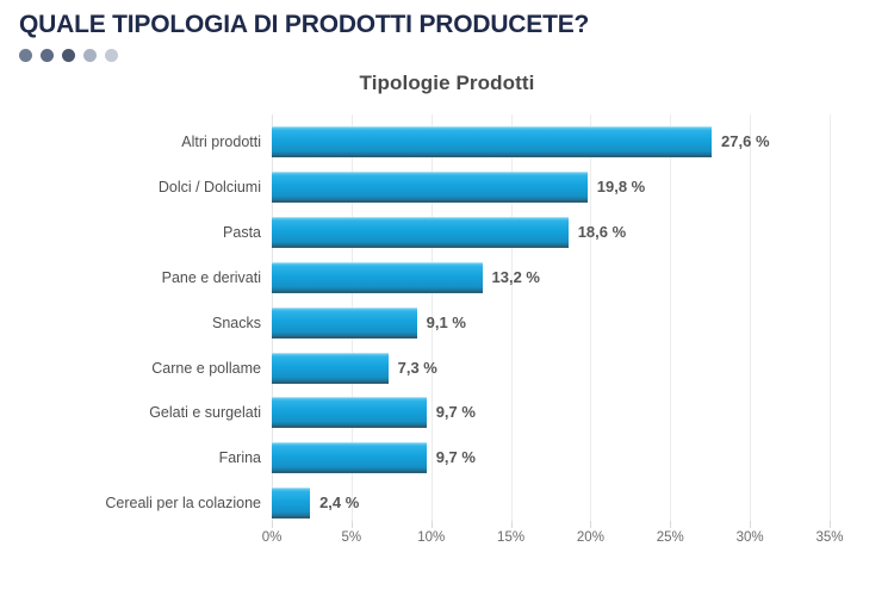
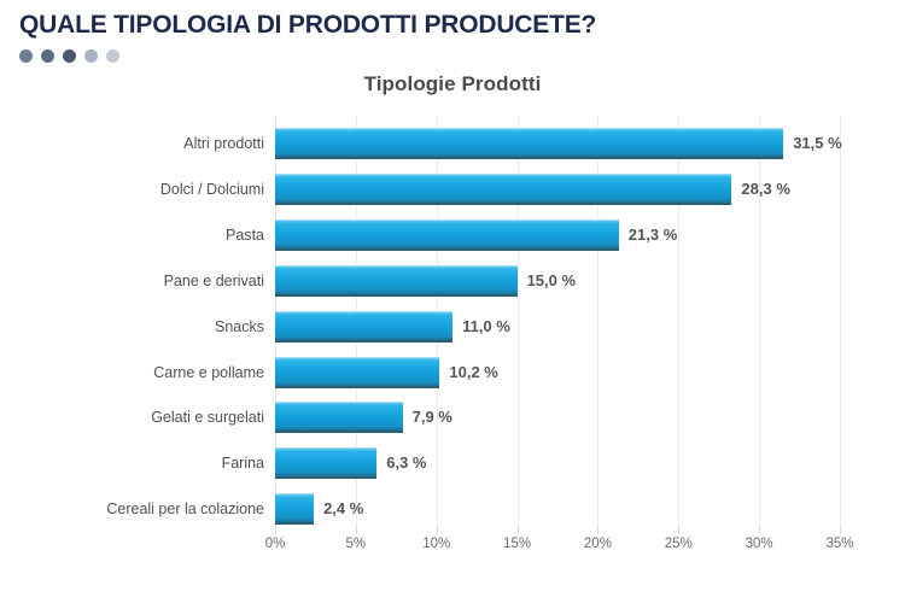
Altri prodotti: 27,6 -> 31,5
Dolci / Dolciumi: 19,8 -> 28,3
Pasta: 18,6 -> 21,3
Pane e derivati: 13,2 -> 15,0
Snacks: 9,1 -> 11,0
Carne e pollame: 7,3 -> 10,2
Gelati e surgelati: 9,7 -> 7,9
Farina: 9,7 -> 6,3
